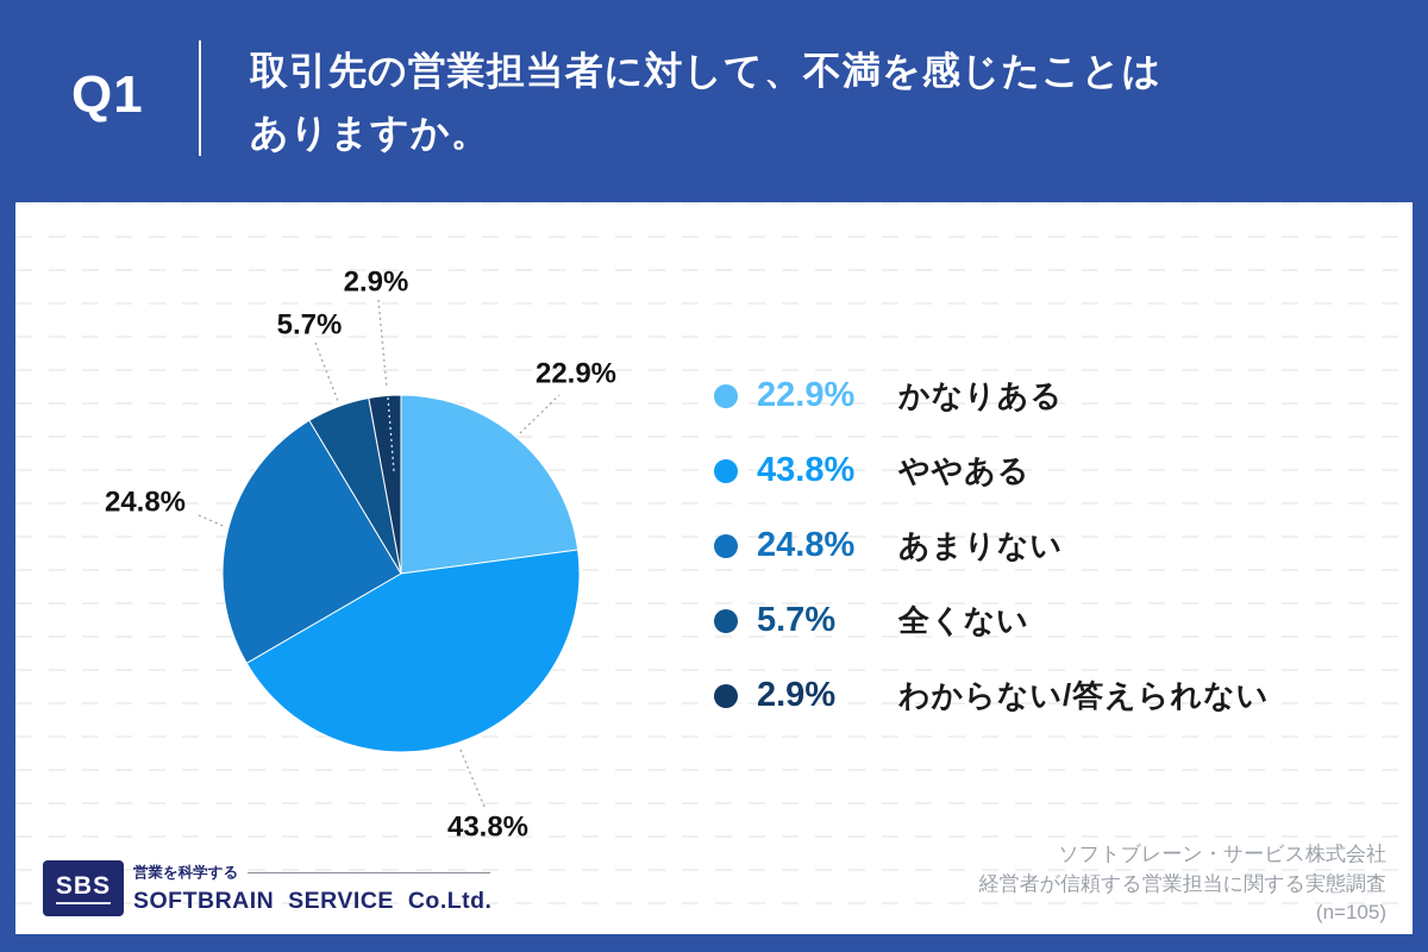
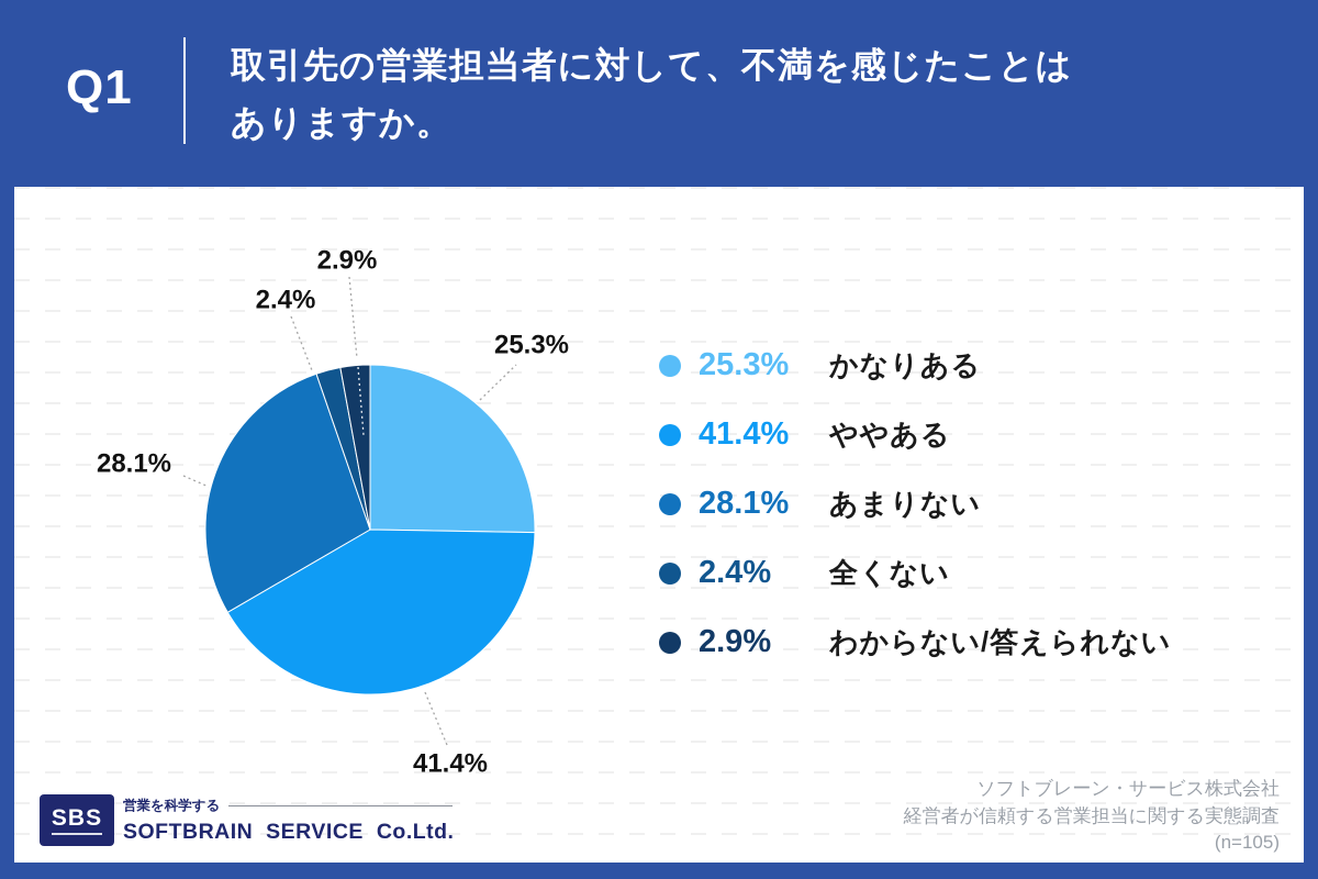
かなりある: 22.9% -> 25.3%
ややある: 43.8% -> 41.4%
あまりない: 24.8% -> 28.1%
全くない: 5.7% -> 2.4%
